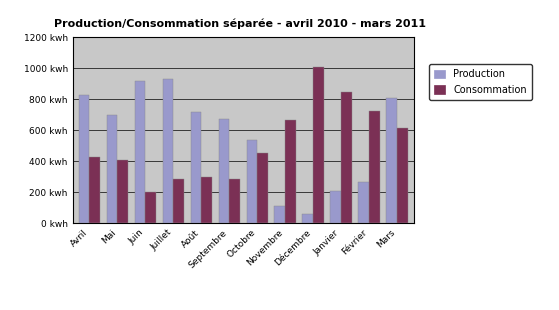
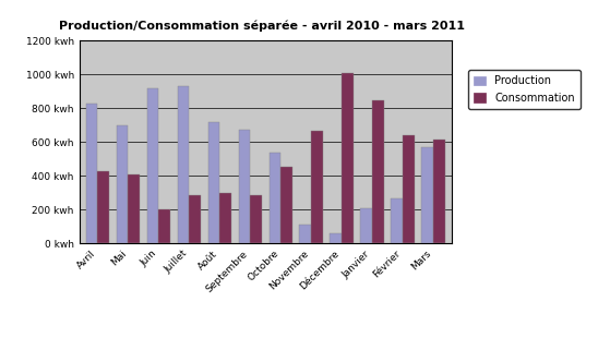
Consommation/Février: 720 kwh -> 640 kwh
Production/Mars: 800 kwh -> 570 kwh
